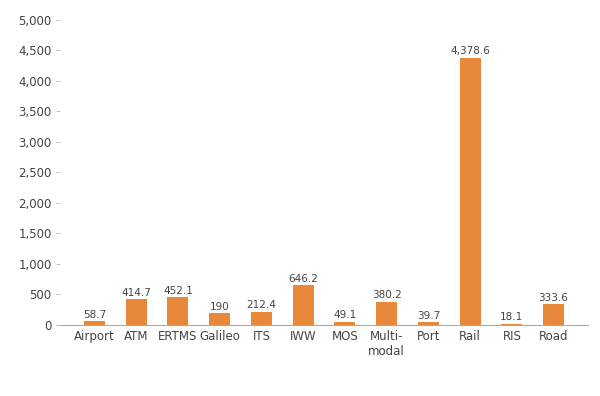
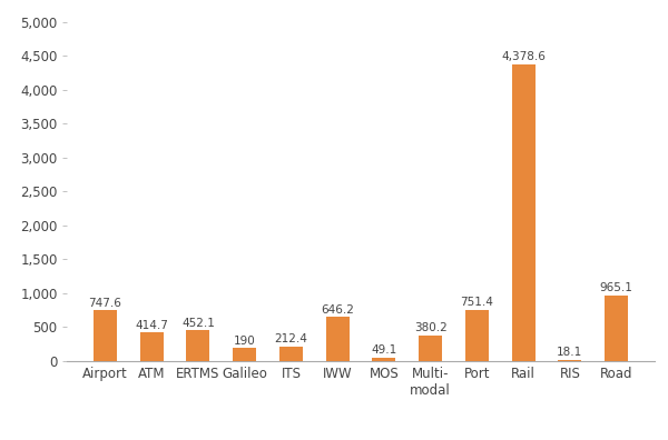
Airport: 58.7 -> 747.6
Port: 39.7 -> 751.4
Road: 333.6 -> 965.1
